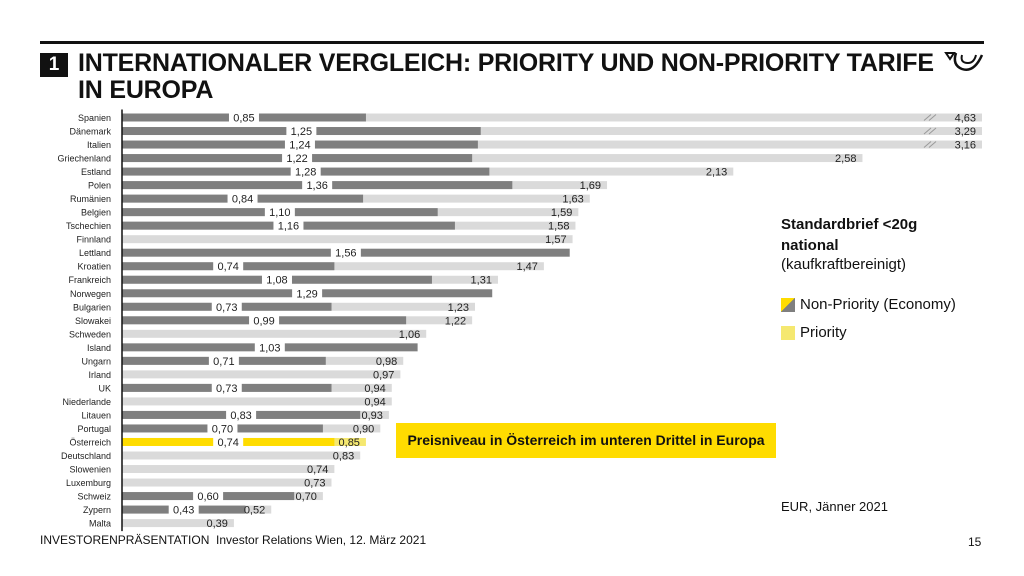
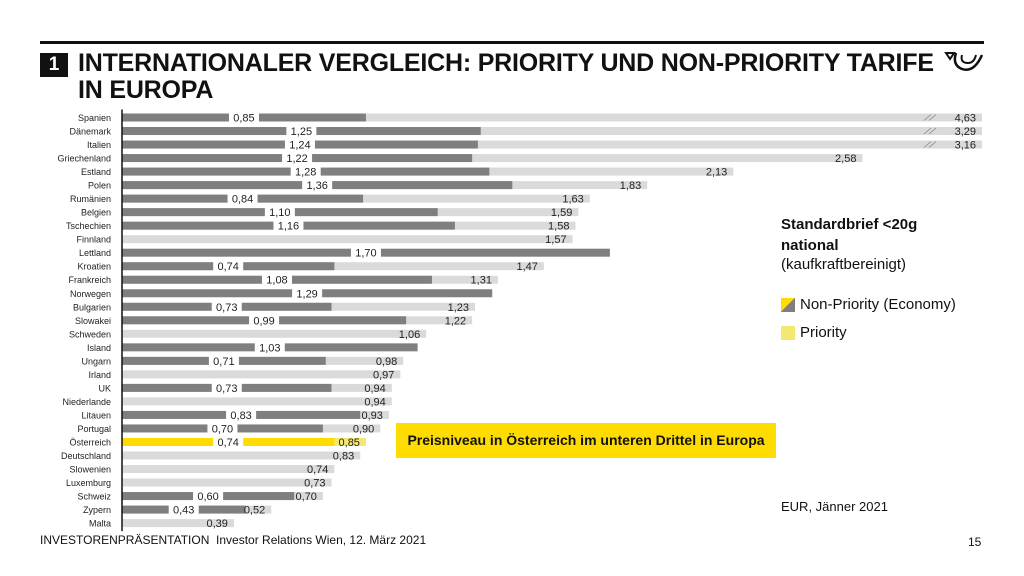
Priority/Polen: 1,69 -> 1,83
Non-Priority (Economy)/Lettland: 1,56 -> 1,70
